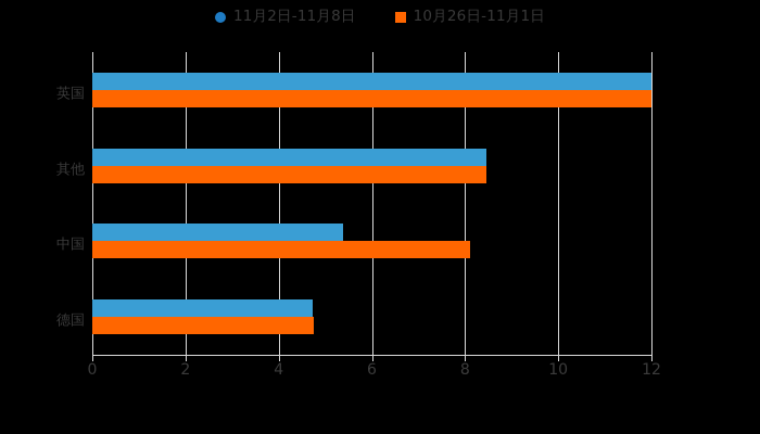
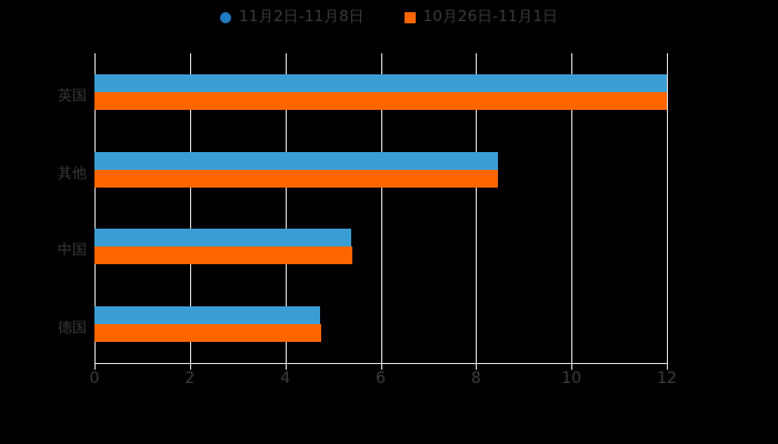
10月26日-11月1日/中国: 8.1 -> 5.4
